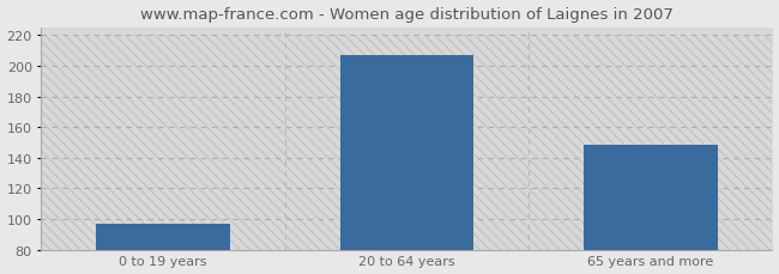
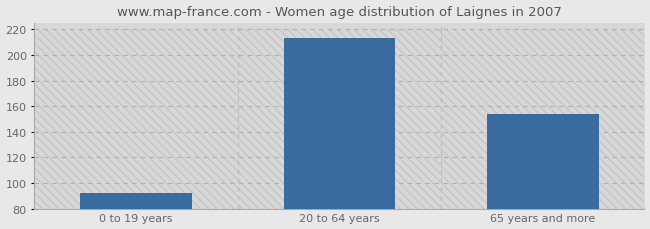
0 to 19 years: 97 -> 92
20 to 64 years: 207 -> 213
65 years and more: 148 -> 154
